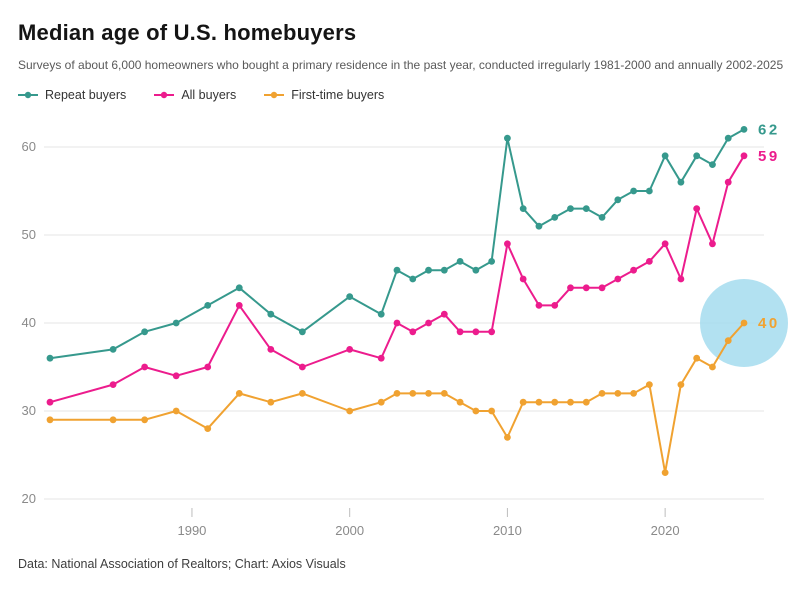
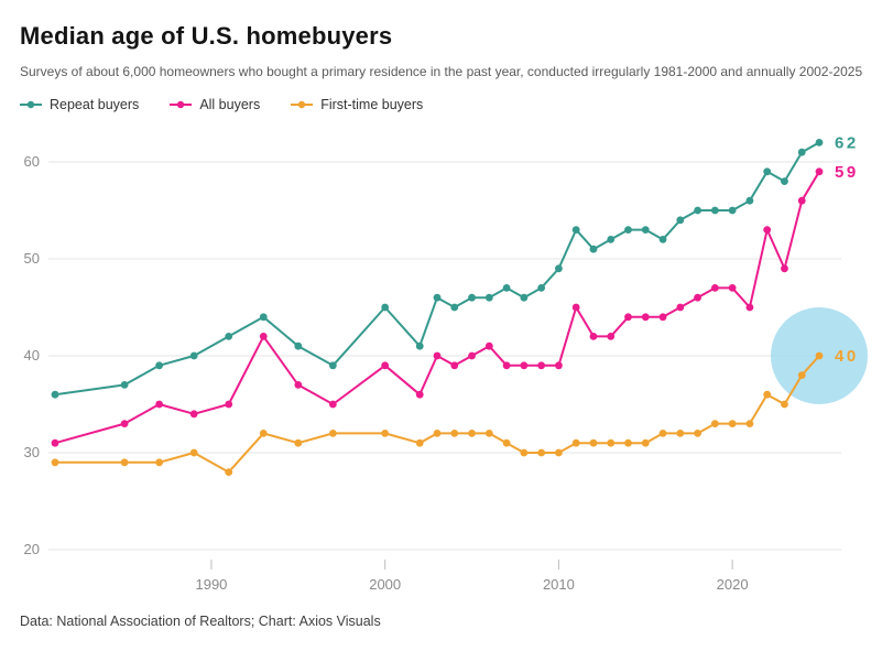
Repeat buyers/2000: 43 -> 45
All buyers/2000: 37 -> 39
First-time buyers/2000: 30 -> 32
Repeat buyers/2010: 61 -> 49
All buyers/2010: 49 -> 39
First-time buyers/2010: 27 -> 30
Repeat buyers/2020: 59 -> 55
All buyers/2020: 49 -> 47
First-time buyers/2020: 23 -> 33
